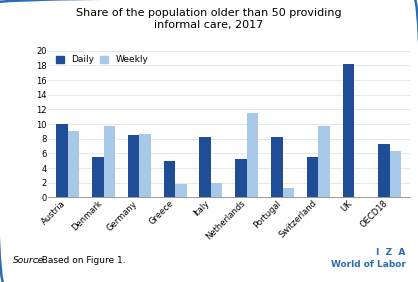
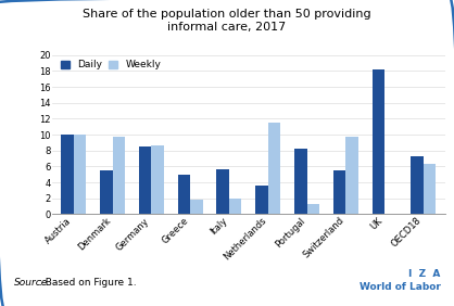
Weekly/Austria: 9.0 -> 10.0
Daily/Italy: 8.2 -> 5.6
Daily/Netherlands: 5.3 -> 3.6
